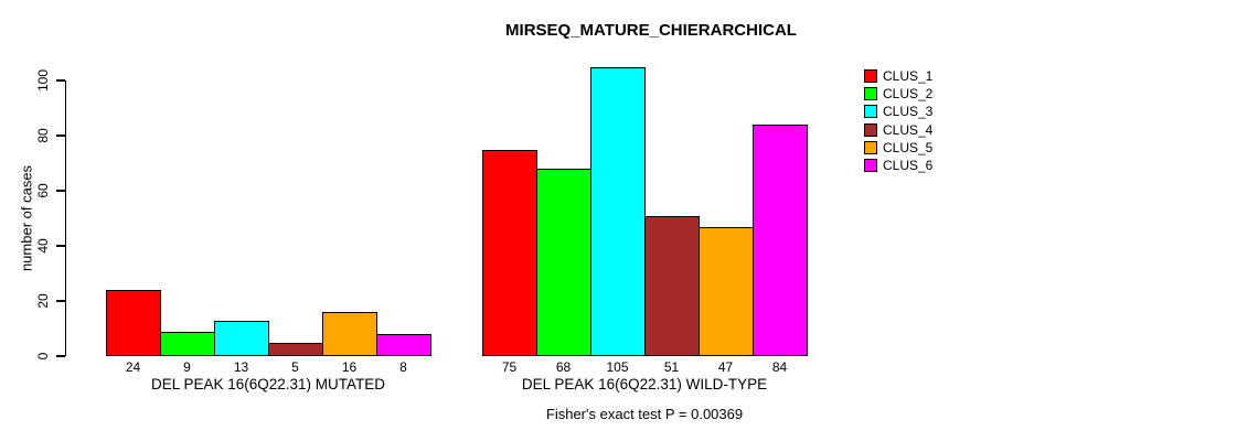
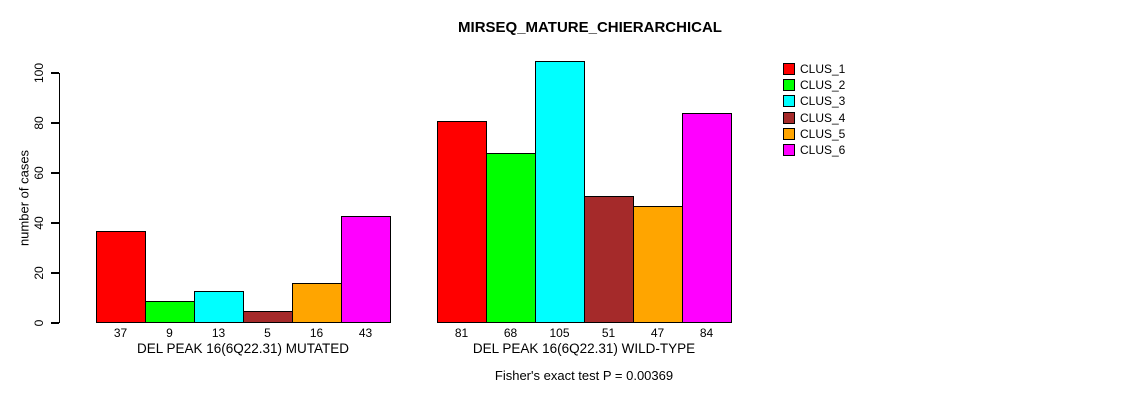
CLUS_1/DEL PEAK 16(6Q22.31) MUTATED: 24 -> 37
CLUS_6/DEL PEAK 16(6Q22.31) MUTATED: 8 -> 43
CLUS_1/DEL PEAK 16(6Q22.31) WILD-TYPE: 75 -> 81
